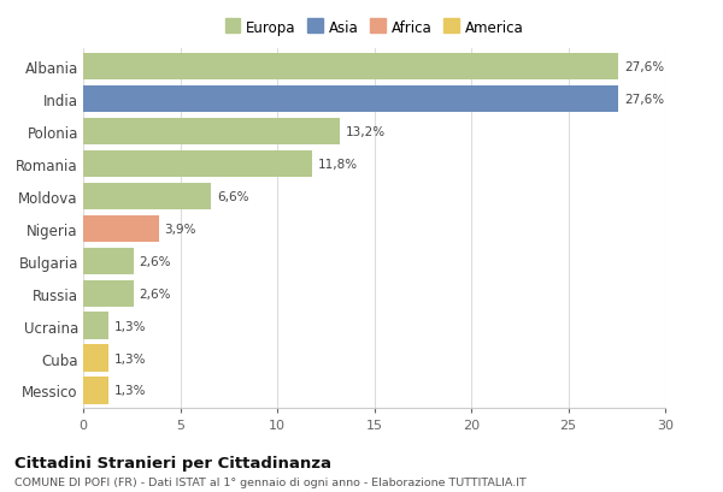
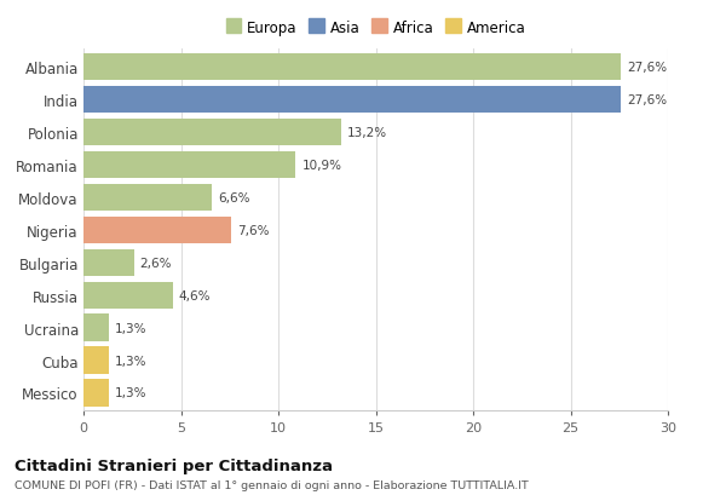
Romania: 11,8% -> 10,9%
Nigeria: 3,9% -> 7,6%
Russia: 2,6% -> 4,6%
